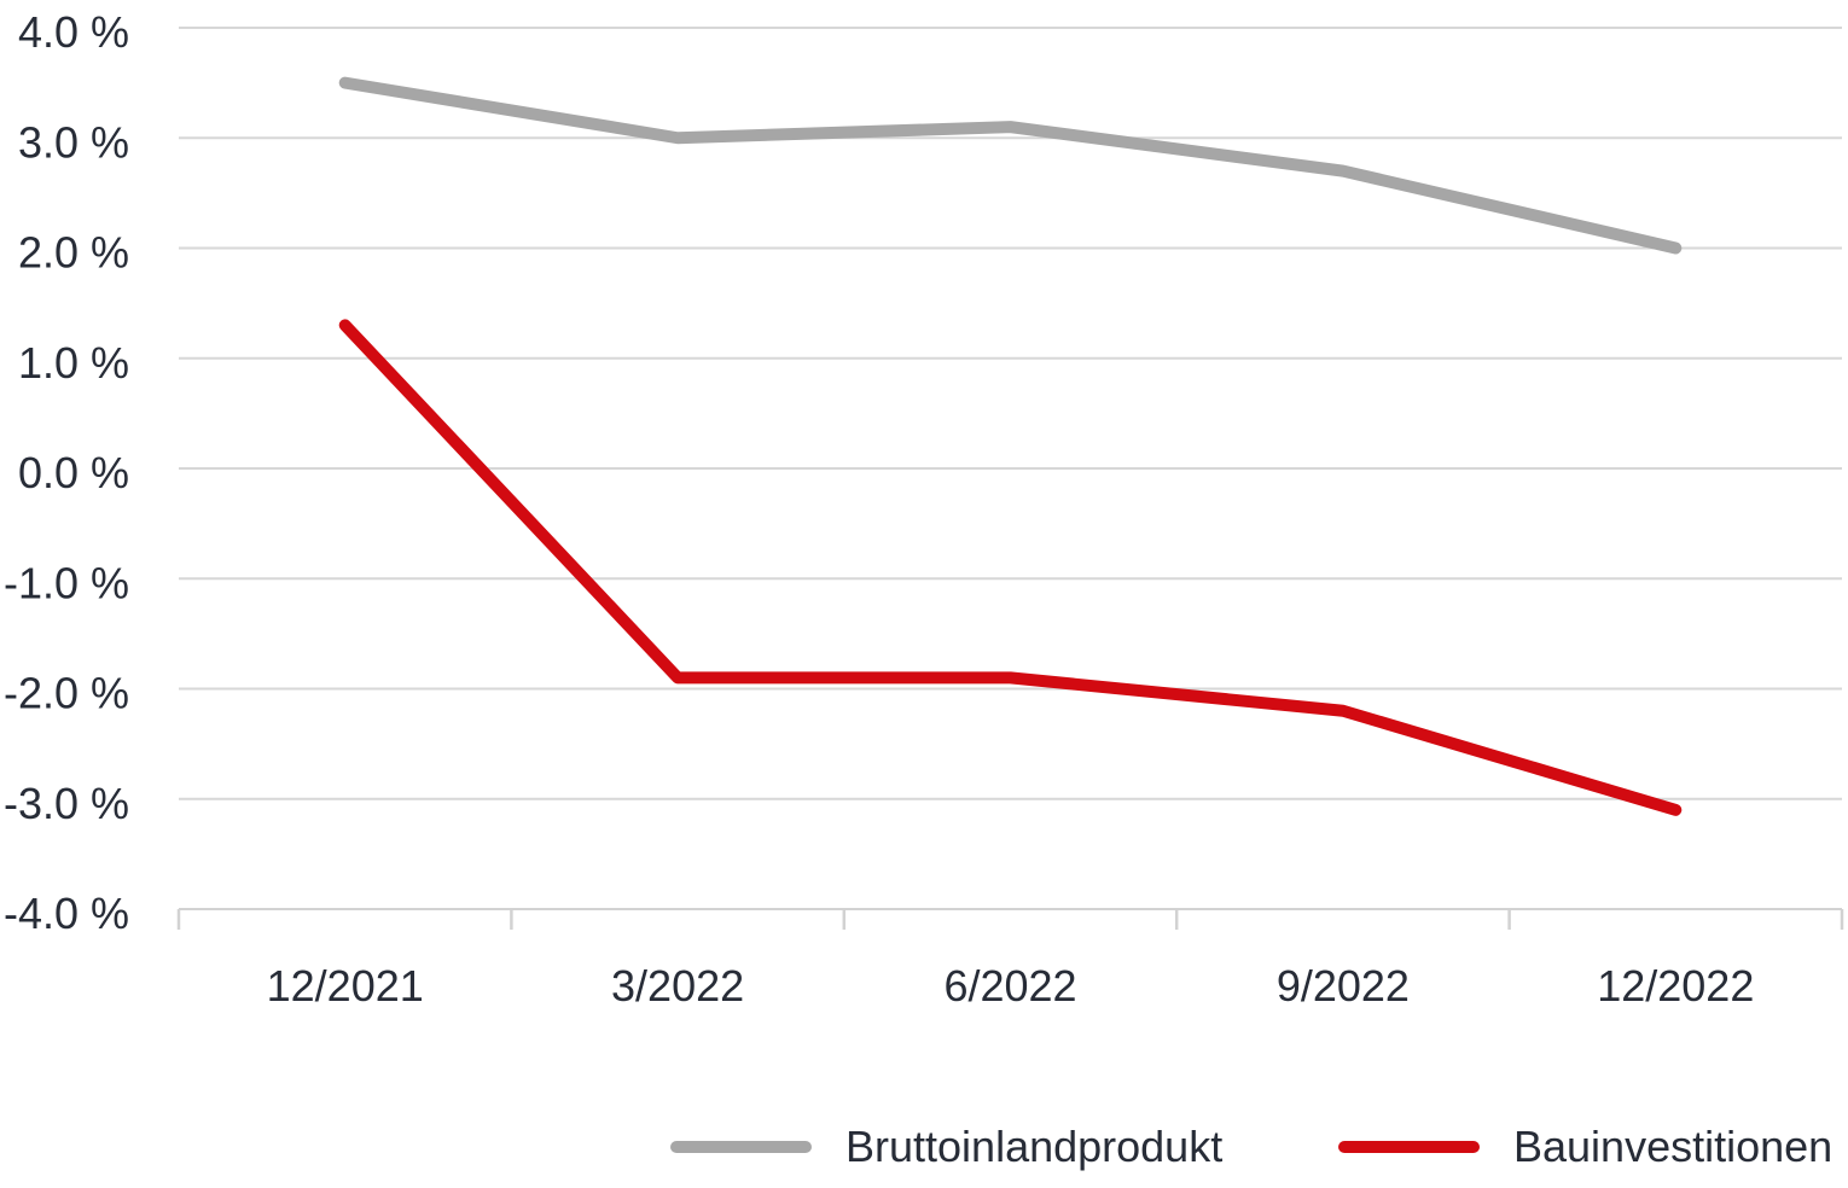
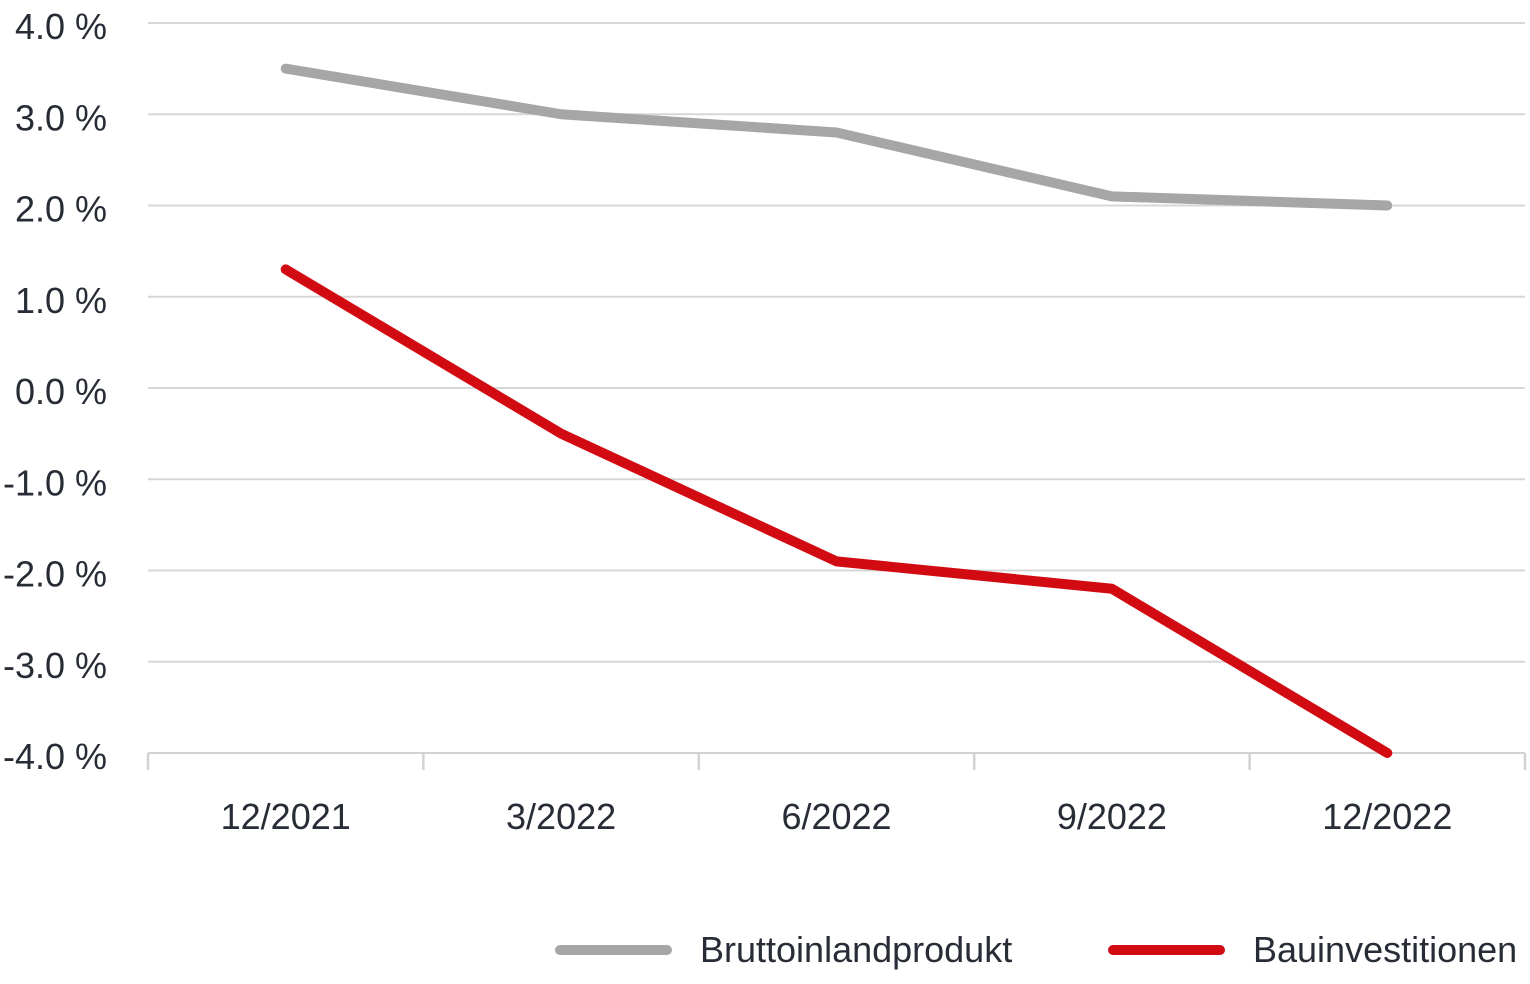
Bauinvestitionen/3/2022: -1.9% -> -0.5%
Bruttoinlandprodukt/6/2022: 3.1% -> 2.8%
Bruttoinlandprodukt/9/2022: 2.7% -> 2.1%
Bauinvestitionen/12/2022: -3.1% -> -4.0%
